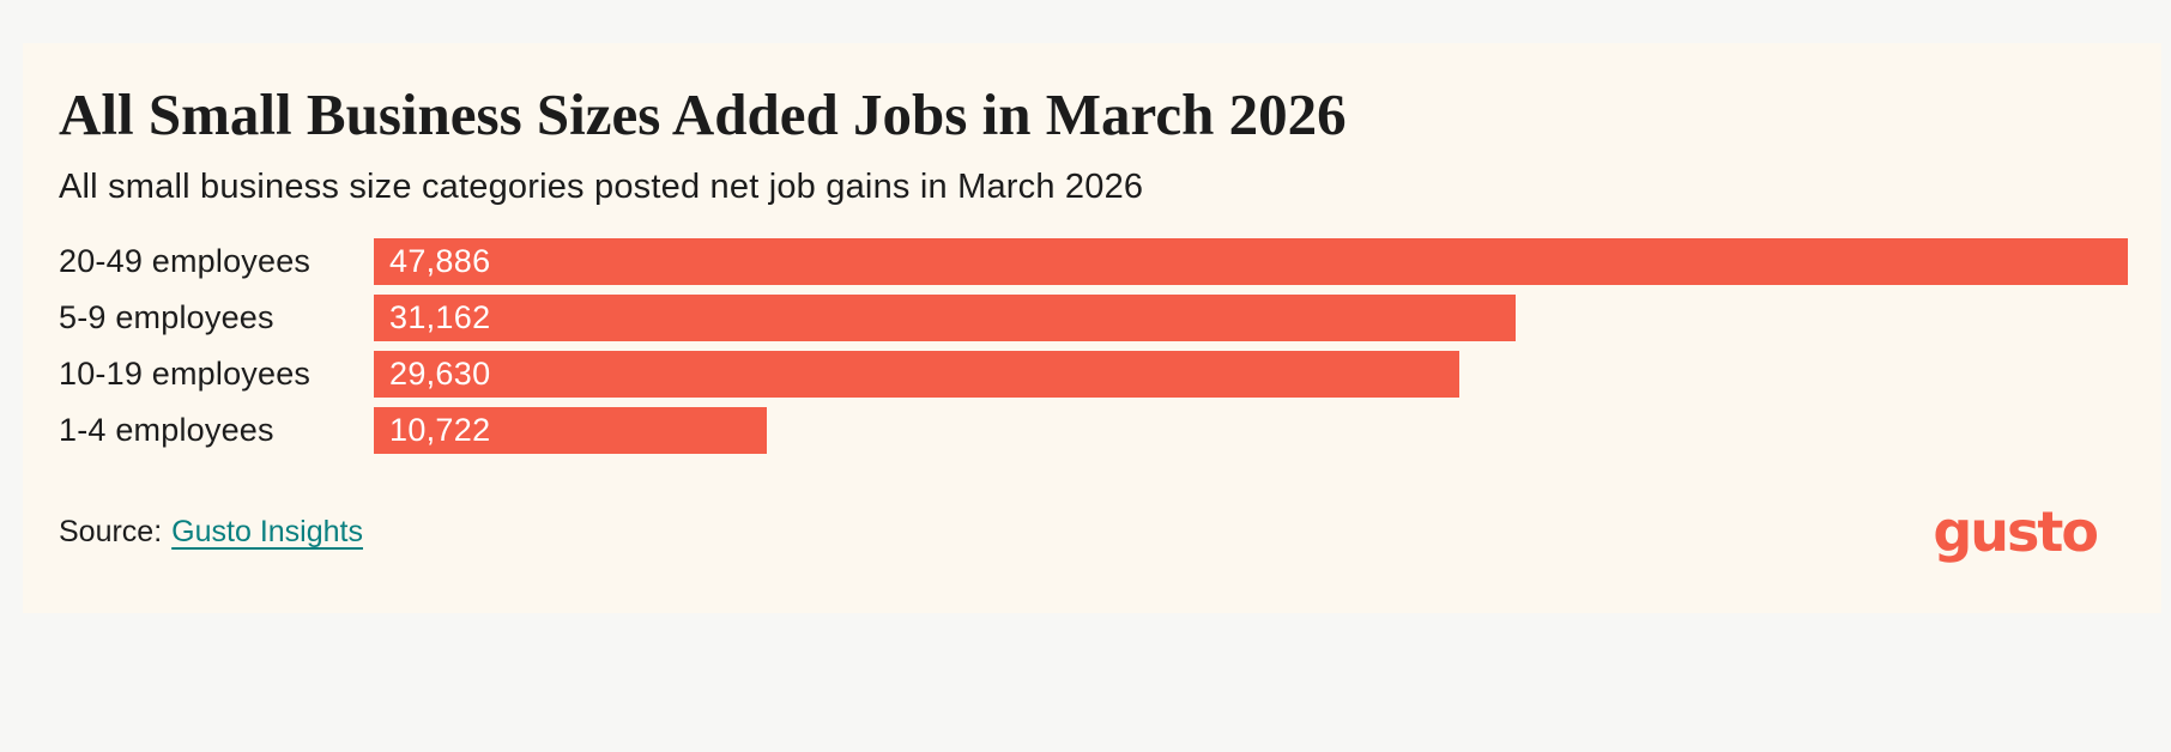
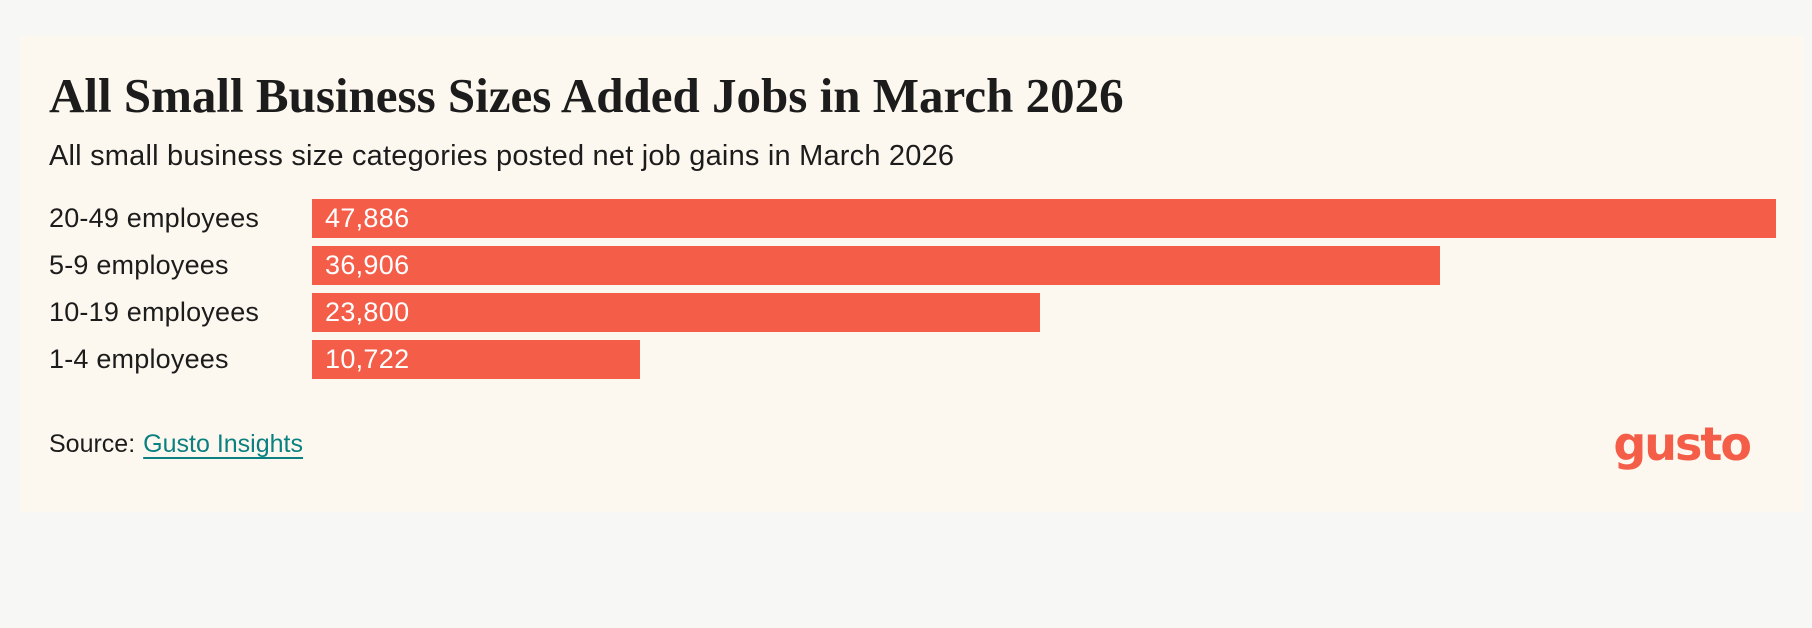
5-9 employees: 31,162 -> 36,906
10-19 employees: 29,630 -> 23,800
